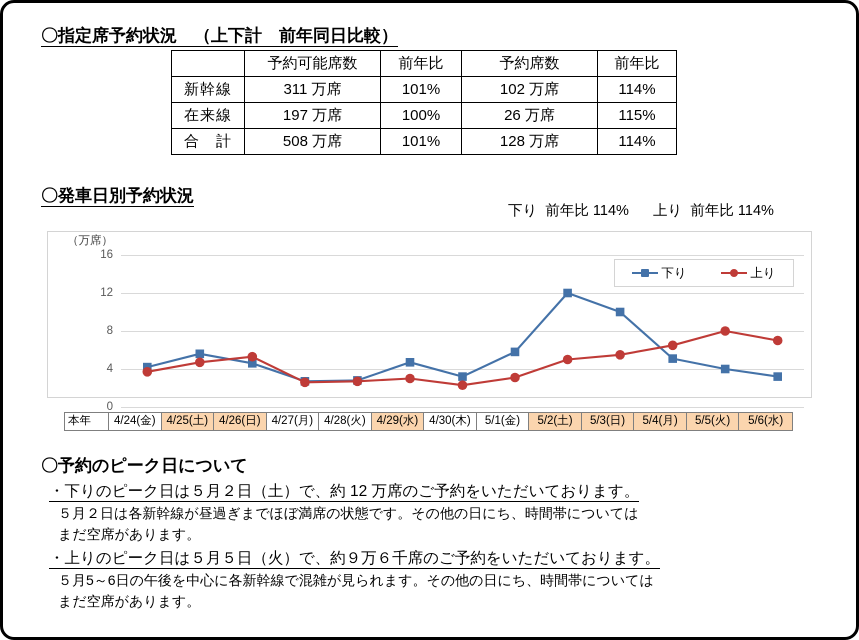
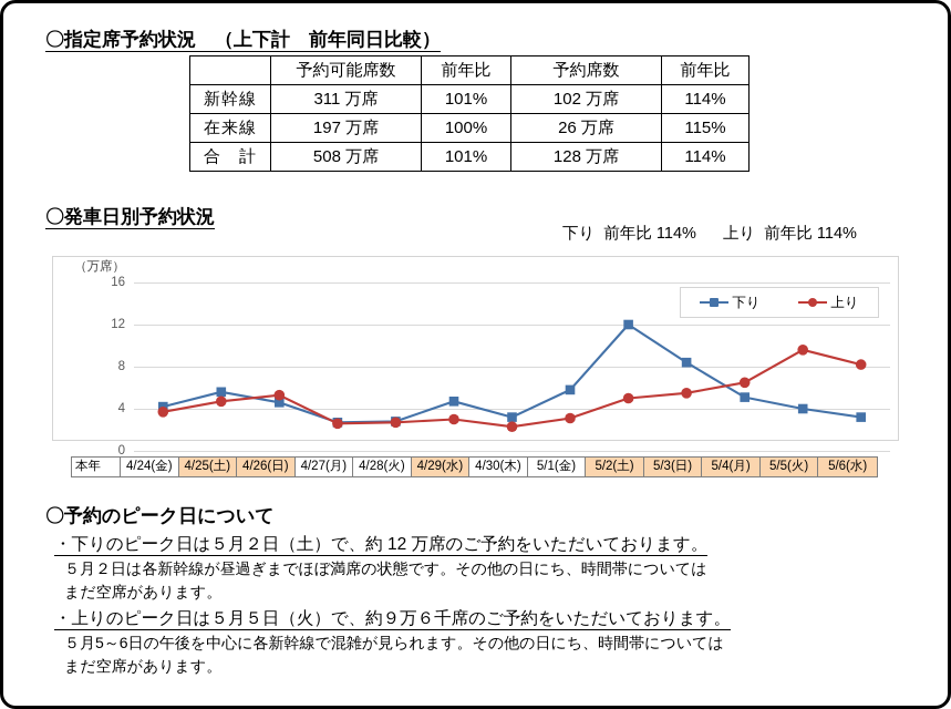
下り/5/3(日): 10 -> 8
上り/5/5(火): 8 -> 10
上り/5/6(水): 7 -> 8
